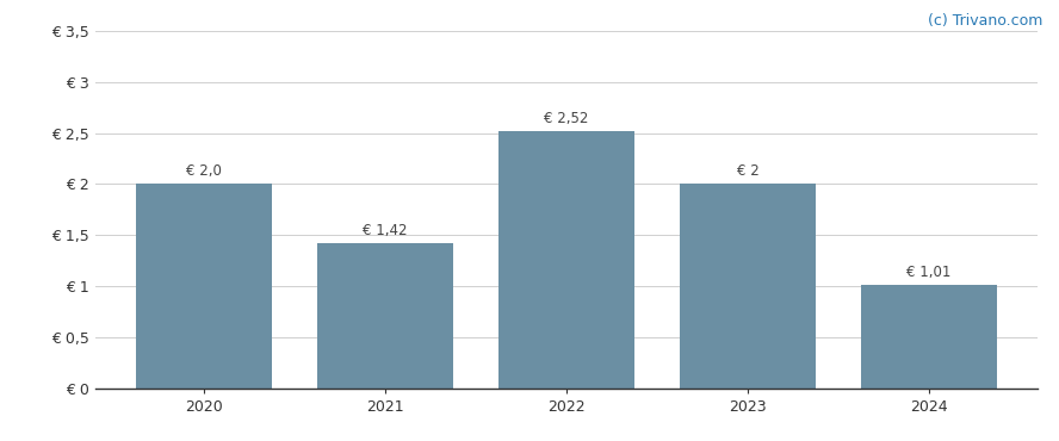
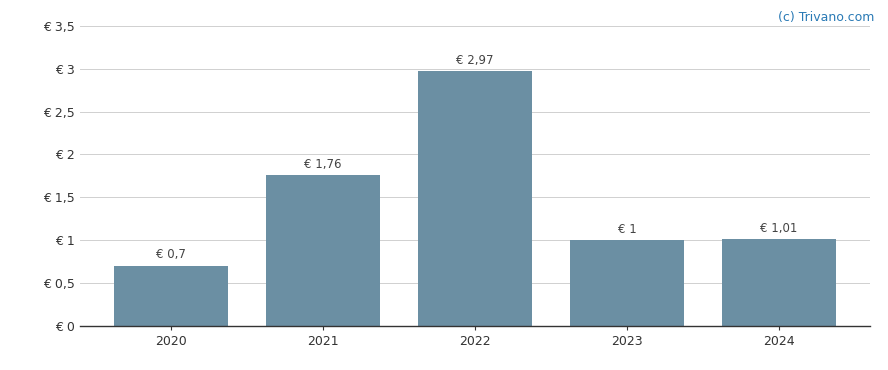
2020: 2 -> 1
2021: 1,42 -> 1,76
2022: 2,52 -> 2,97
2023: 2 -> 1
